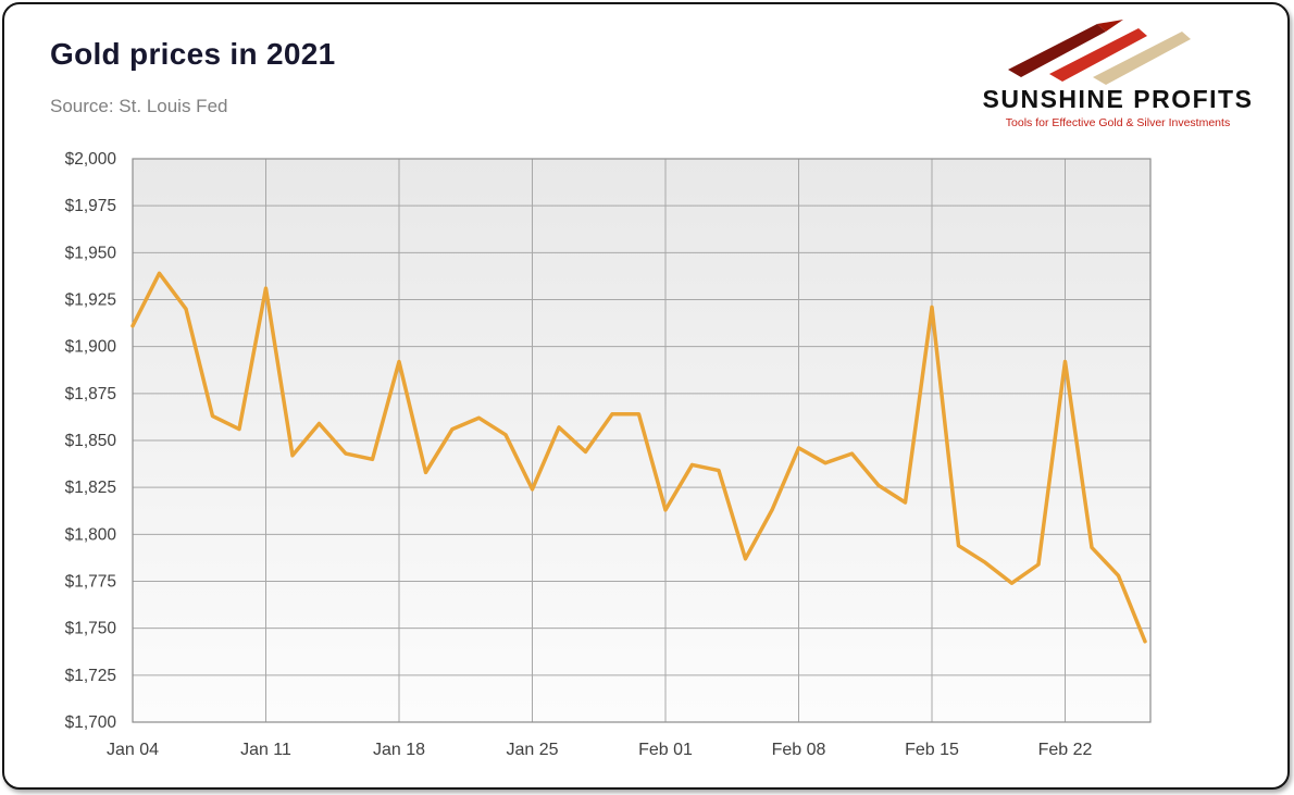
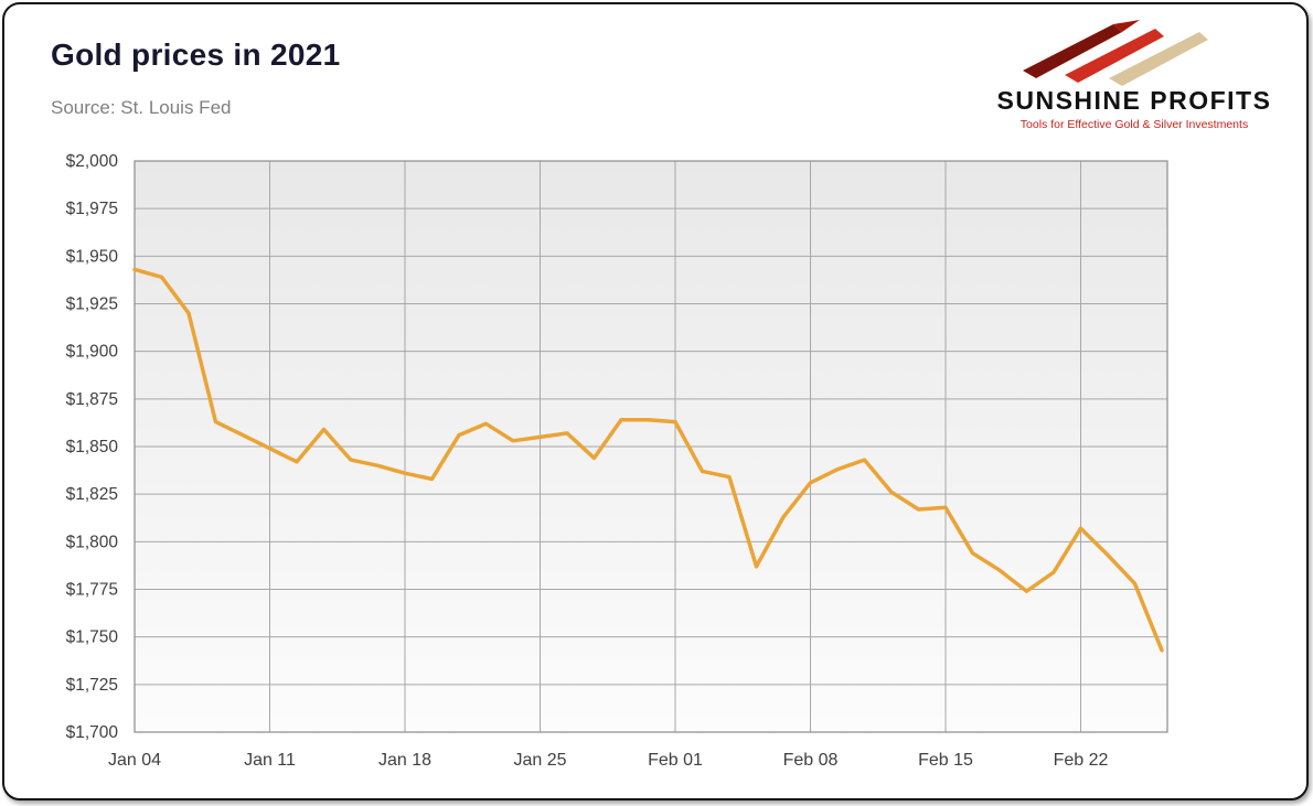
Jan 04: $1911 -> $1943
Jan 11: $1931 -> $1849
Jan 18: $1892 -> $1836
Jan 25: $1824 -> $1855
Feb 01: $1813 -> $1863
Feb 08: $1846 -> $1831
Feb 15: $1921 -> $1818
Feb 22: $1892 -> $1807
